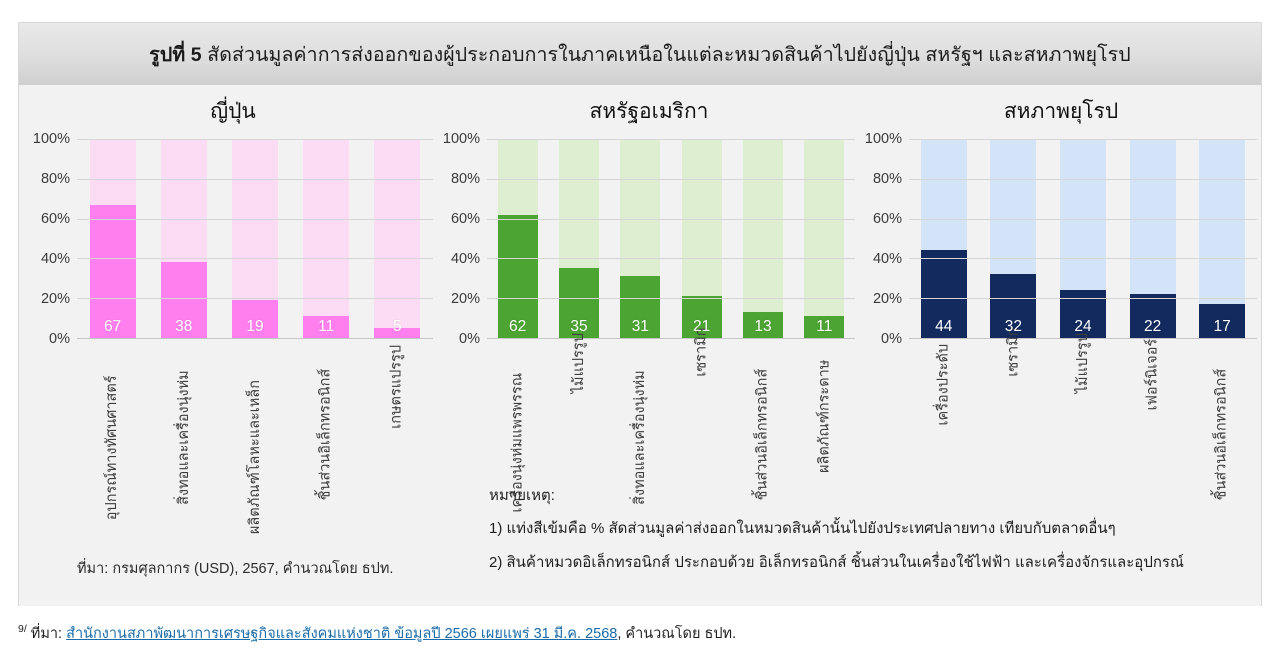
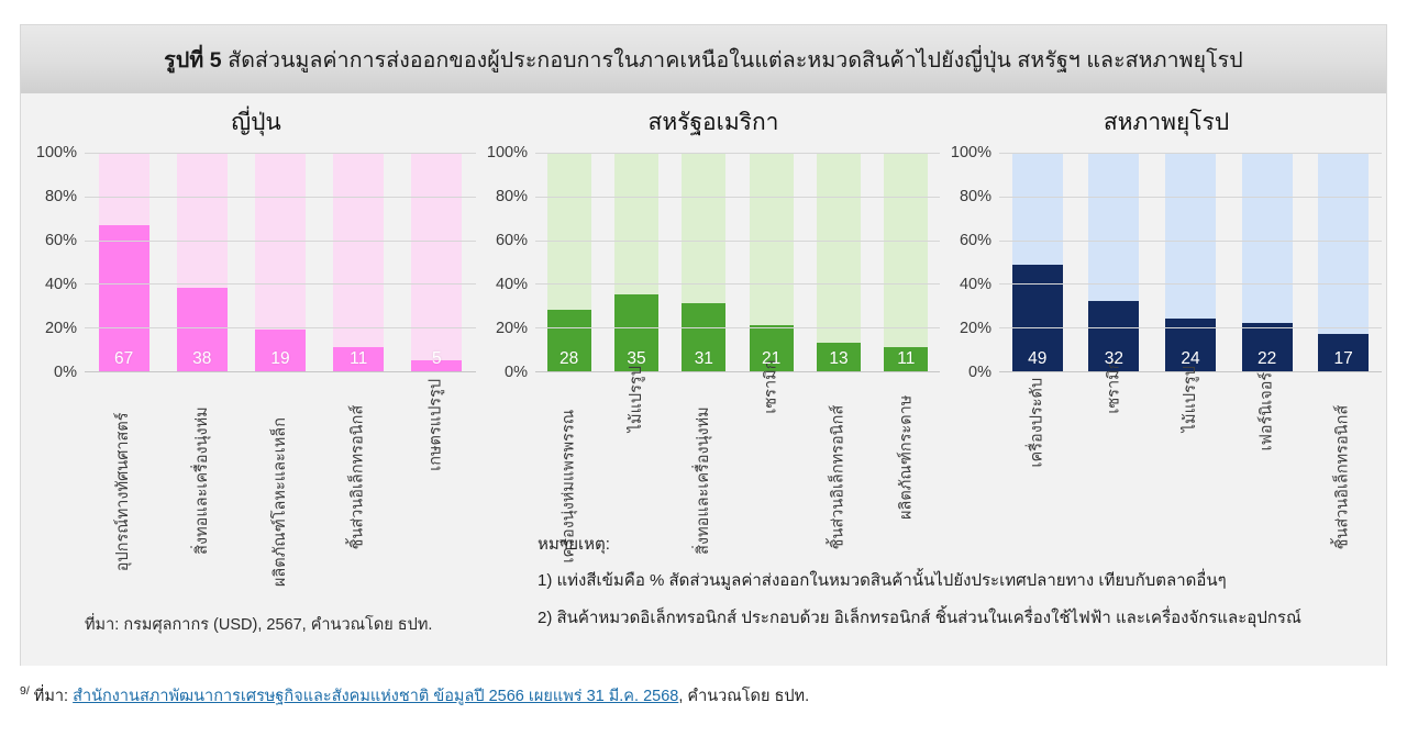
สหรัฐอเมริกา/เครื่องนุ่งห่มแพรพรรณ: 62 -> 28
สหภาพยุโรป/เครื่องประดับ: 44 -> 49
